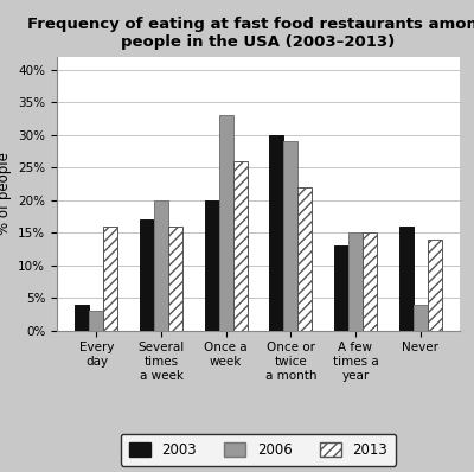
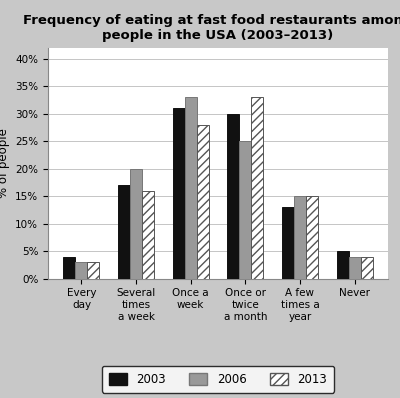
2013/Every day: 16% -> 3%
2003/Once a week: 20% -> 31%
2013/Once a week: 26% -> 28%
2006/Once or twice a month: 29% -> 25%
2013/Once or twice a month: 22% -> 33%
2003/Never: 16% -> 5%
2013/Never: 14% -> 4%
